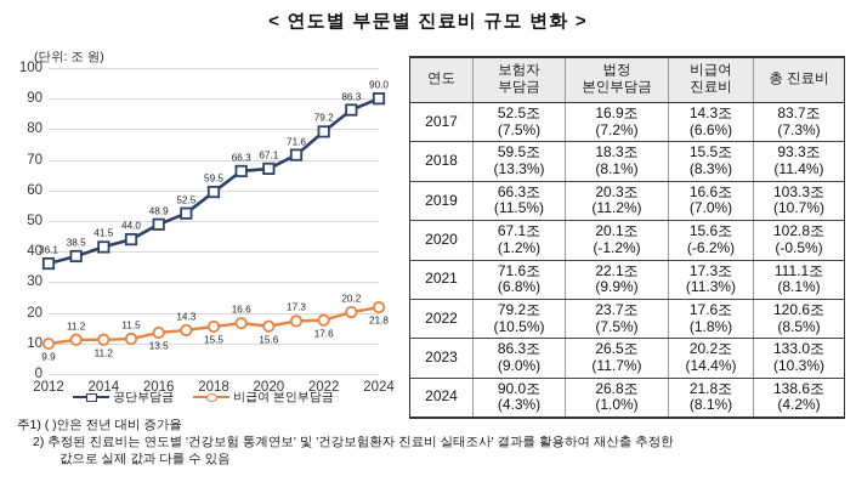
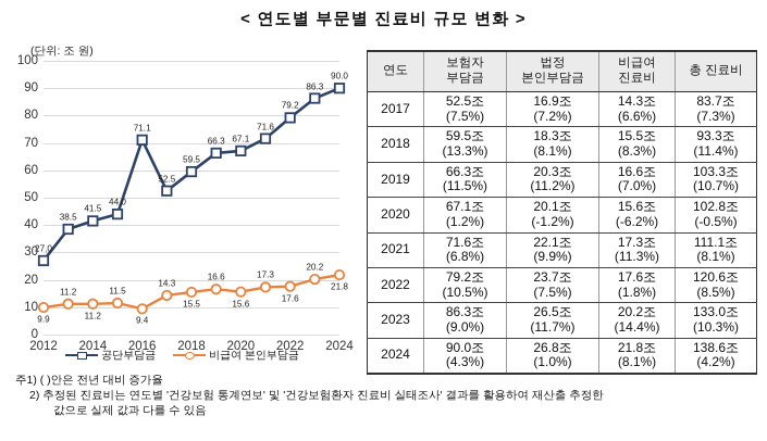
공단부담금/2012: 36.1 -> 27.0
공단부담금/2016: 48.9 -> 71.1
비급여 본인부담금/2016: 13.5 -> 9.4
